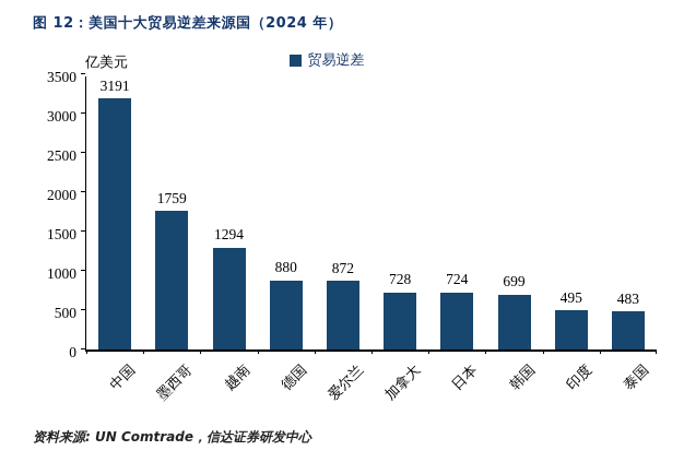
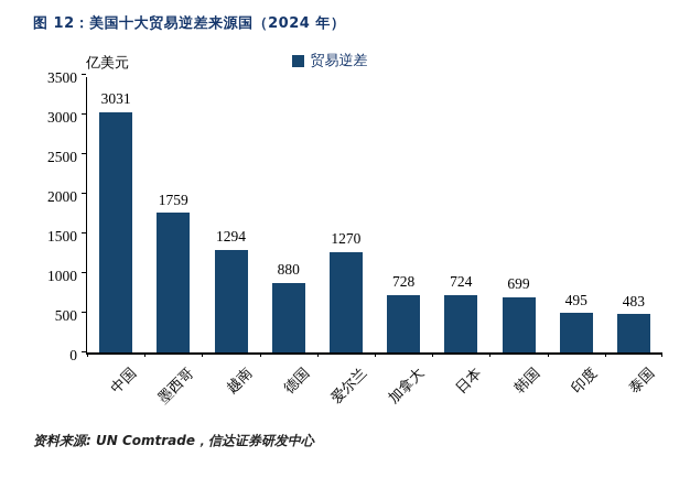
中国: 3191 -> 3031
爱尔兰: 872 -> 1270
